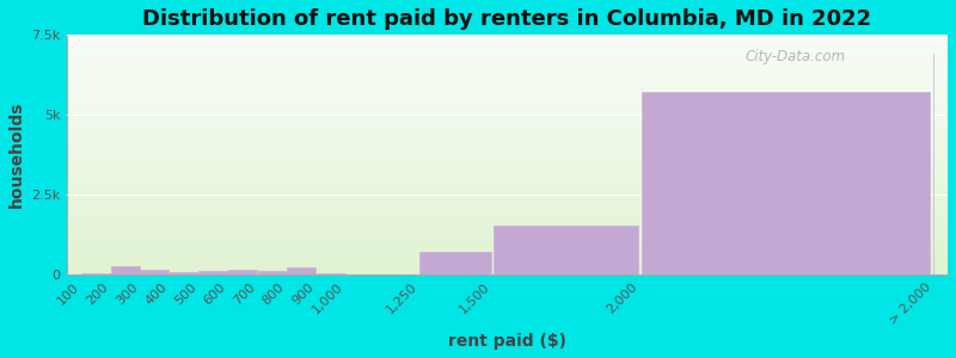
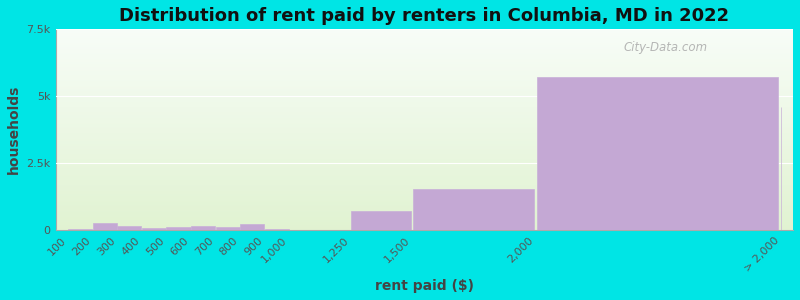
> 2,000: 6.90k -> 4.60k
